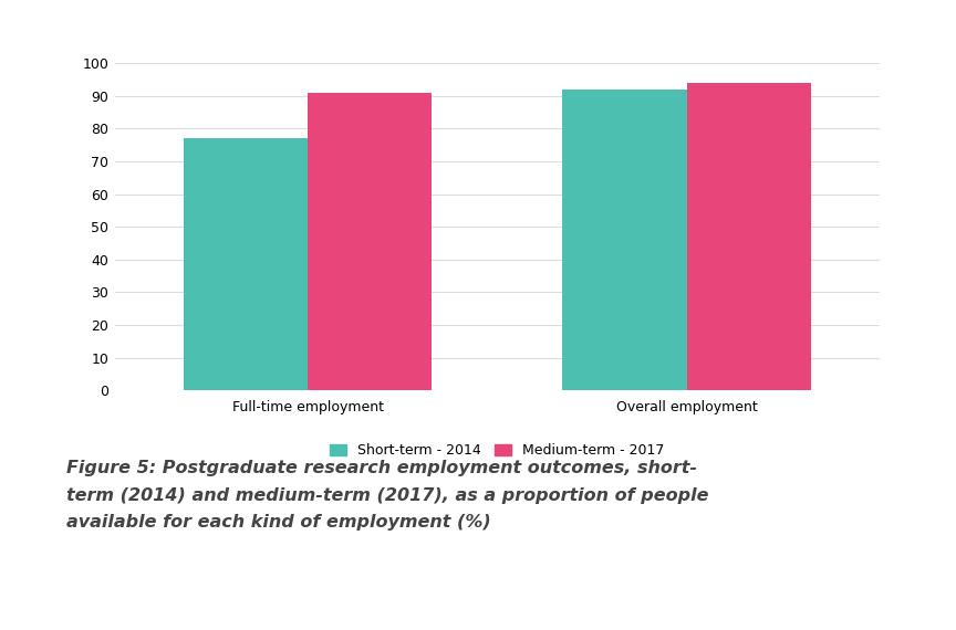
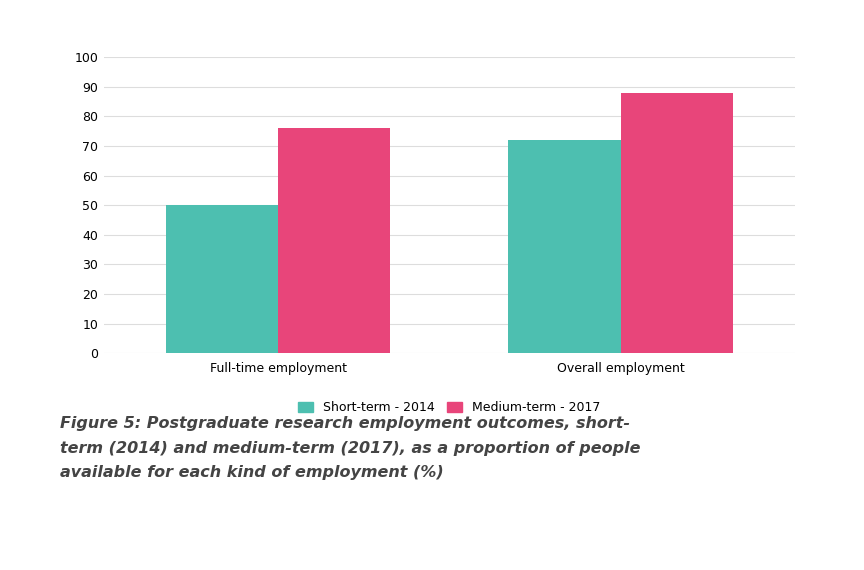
Short-term - 2014/Full-time employment: 77 -> 50
Medium-term - 2017/Full-time employment: 91 -> 76
Short-term - 2014/Overall employment: 92 -> 72
Medium-term - 2017/Overall employment: 94 -> 88
